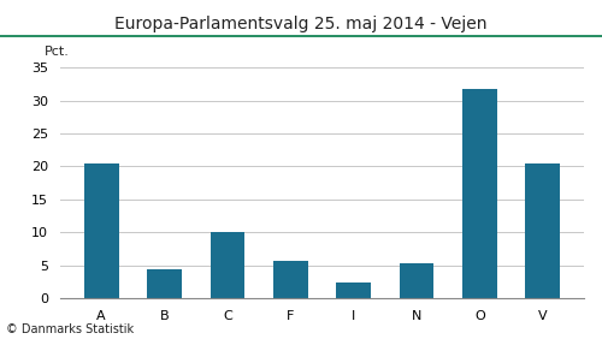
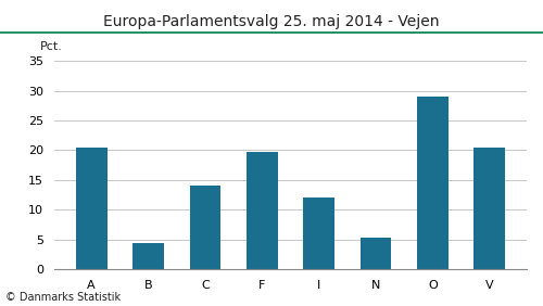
C: 10.1 -> 14.0
F: 5.7 -> 19.8
I: 2.4 -> 12.0
O: 31.8 -> 29.0
